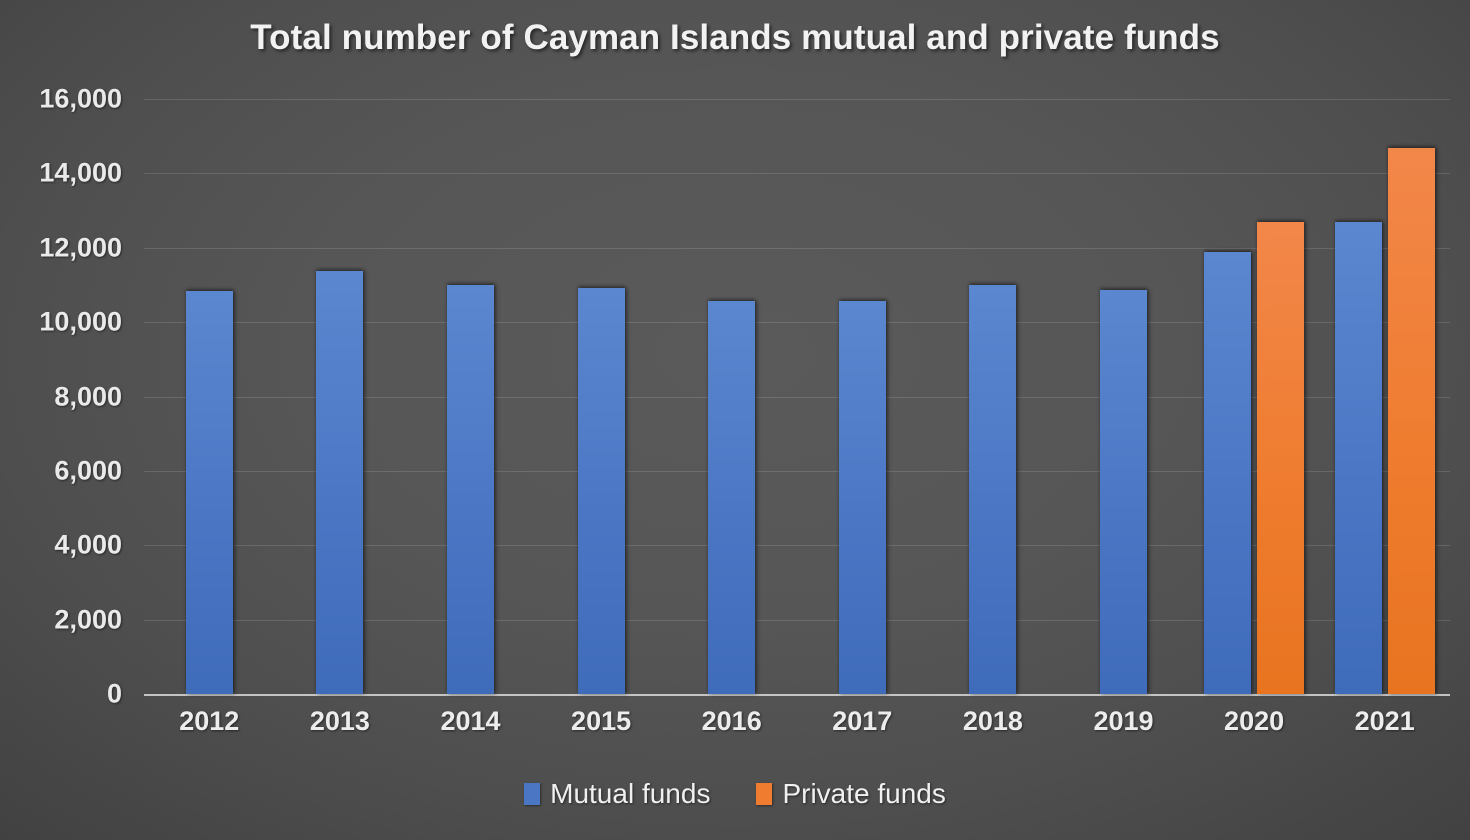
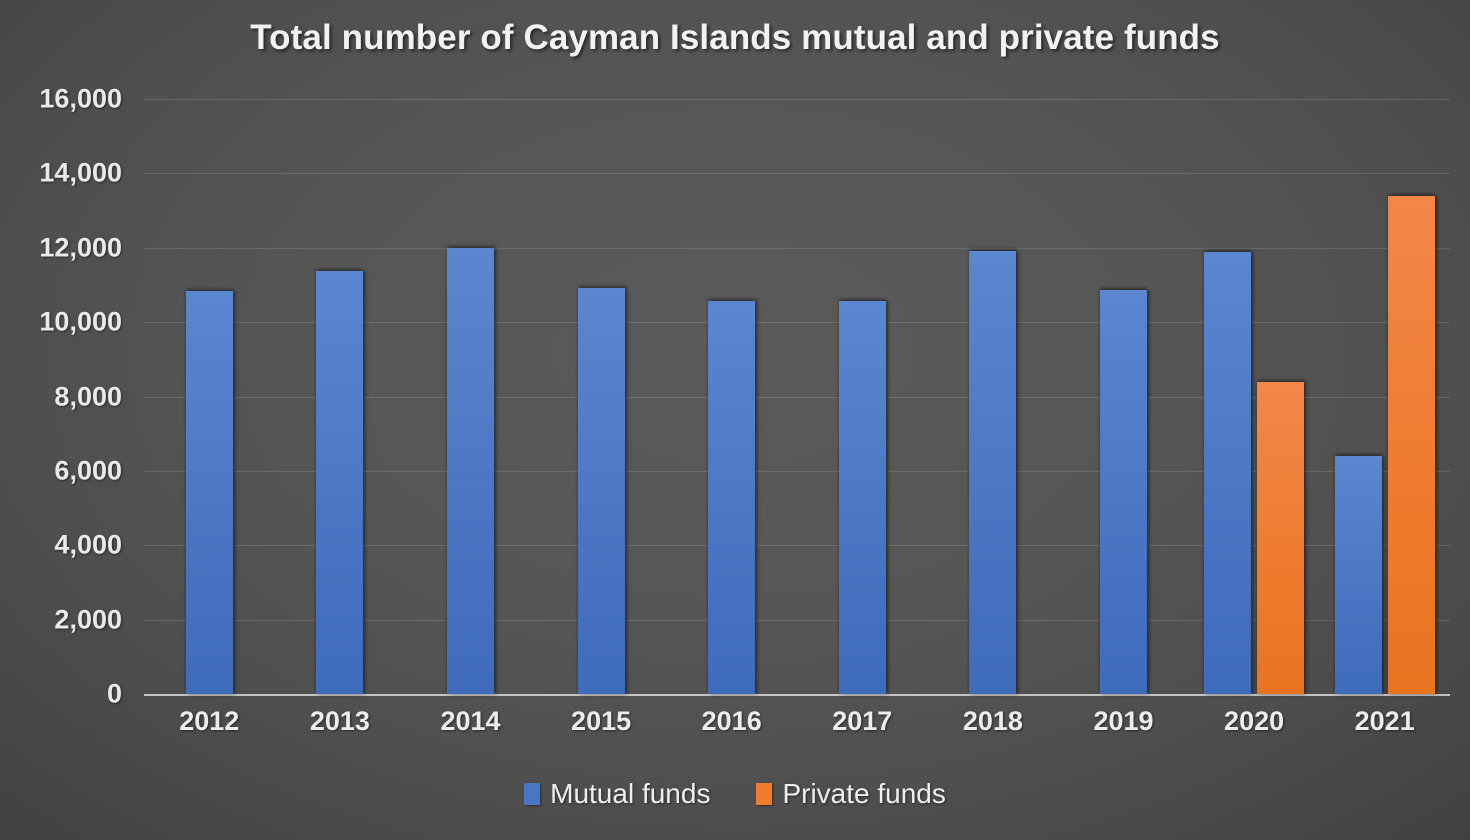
Mutual funds/2014: 11000 -> 12000
Mutual funds/2018: 11000 -> 11900
Private funds/2020: 12700 -> 8400
Mutual funds/2021: 12700 -> 6400
Private funds/2021: 14700 -> 13400
